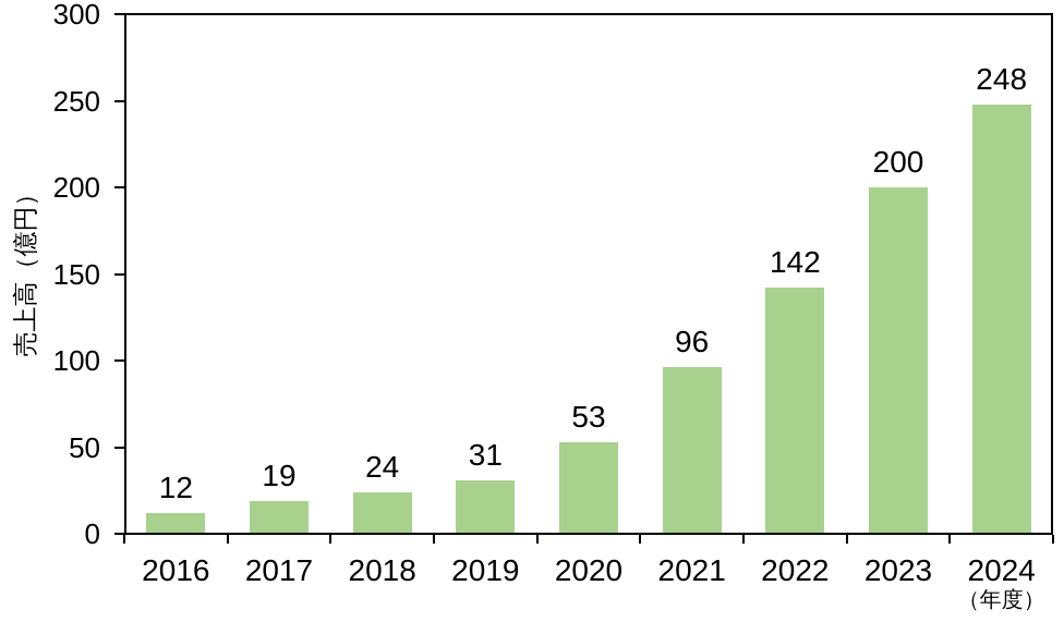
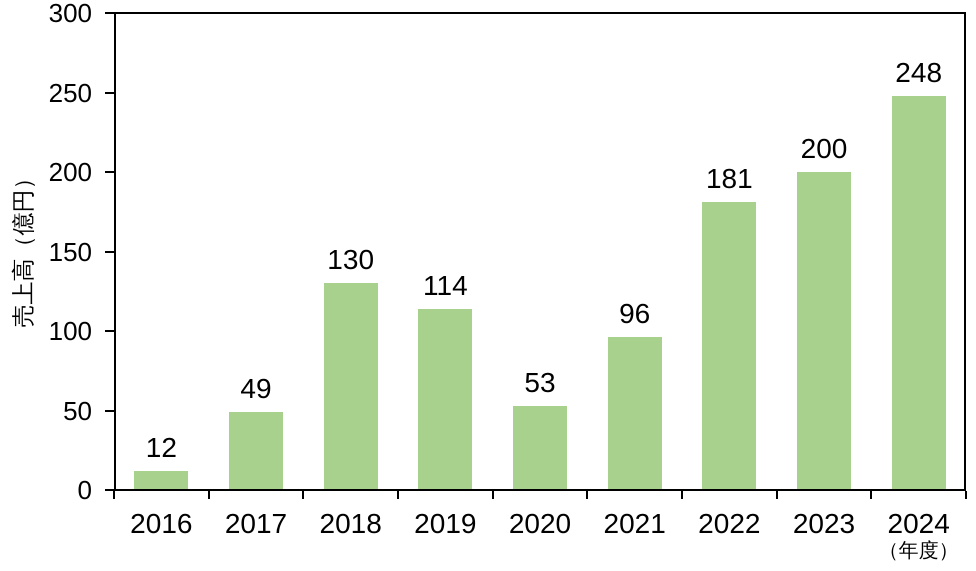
2017: 19 -> 49
2018: 24 -> 130
2019: 31 -> 114
2022: 142 -> 181
